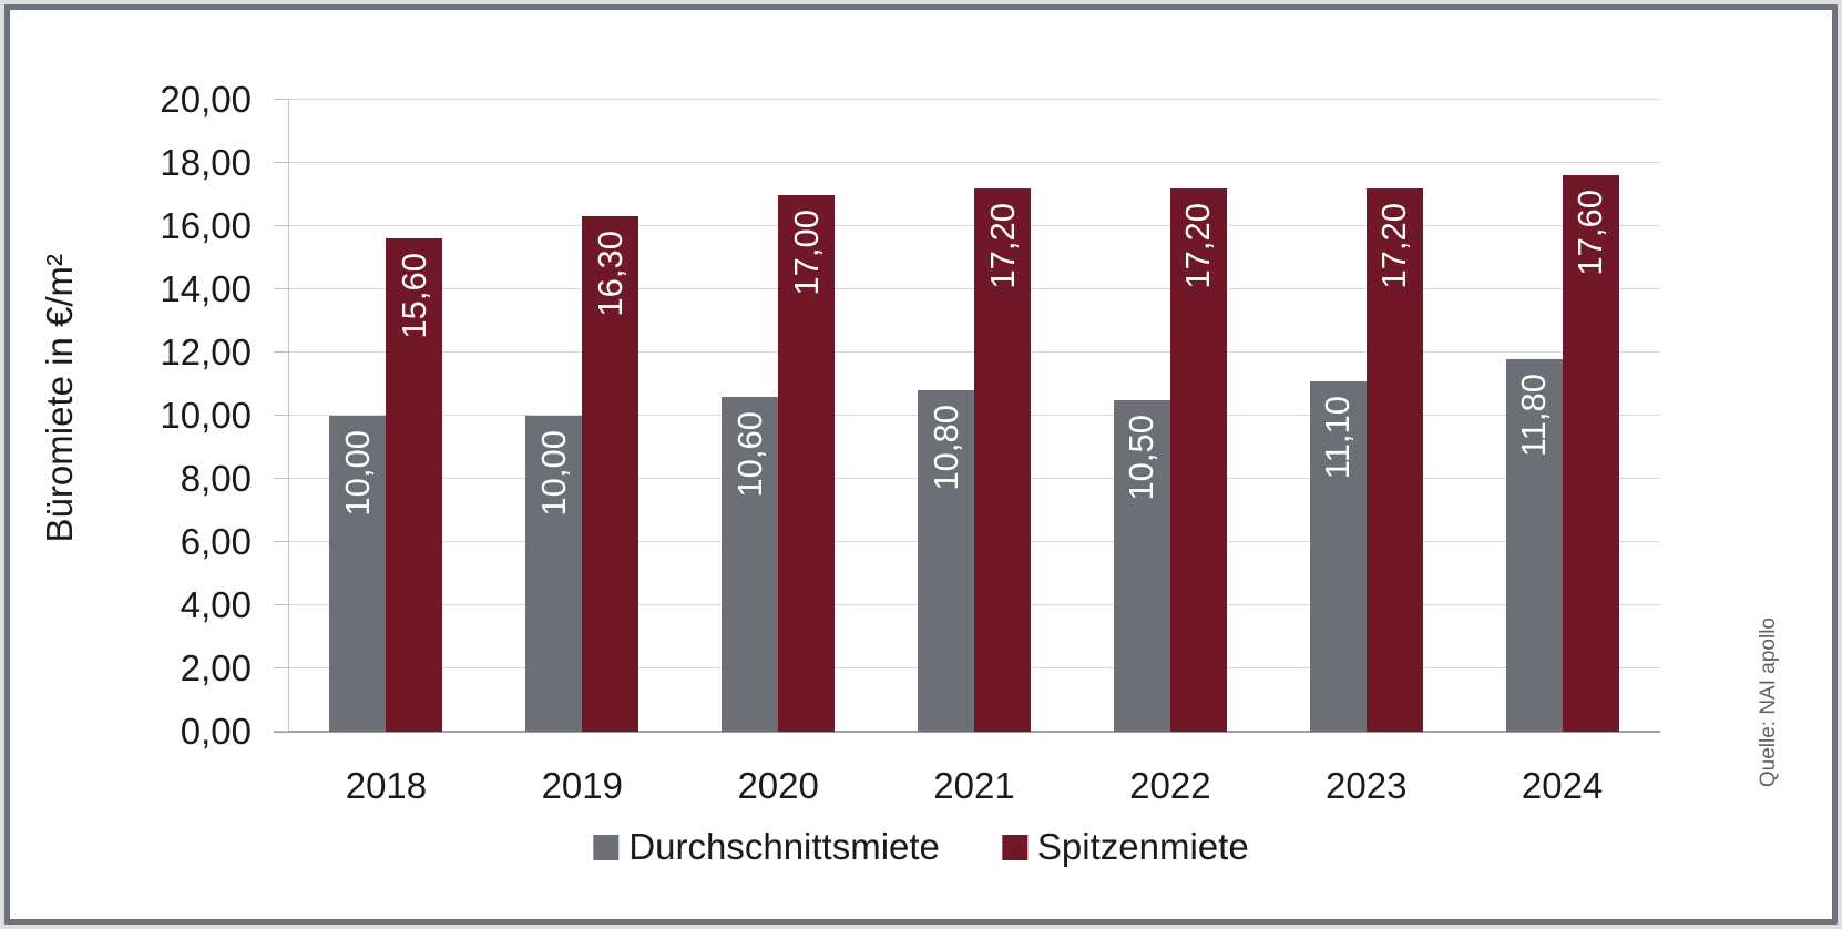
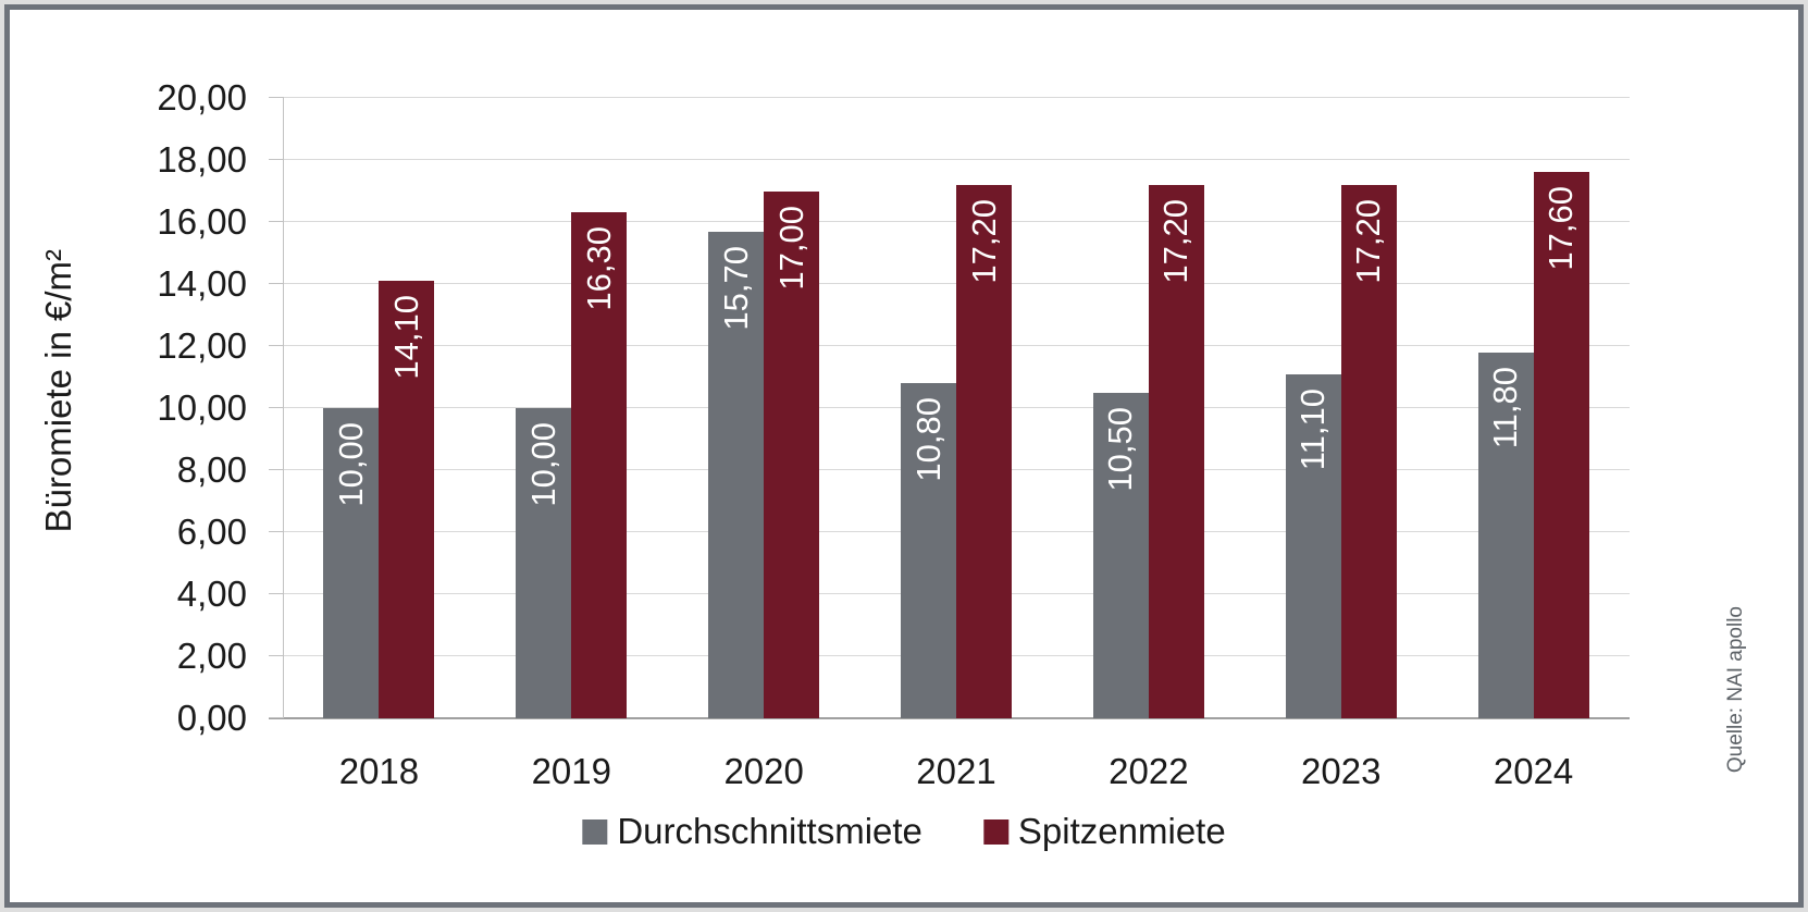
Spitzenmiete/2018: 15,60 -> 14,10
Durchschnittsmiete/2020: 10,60 -> 15,70
